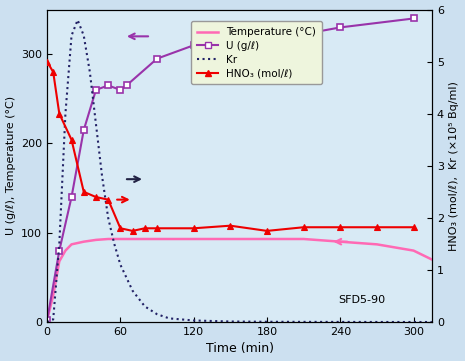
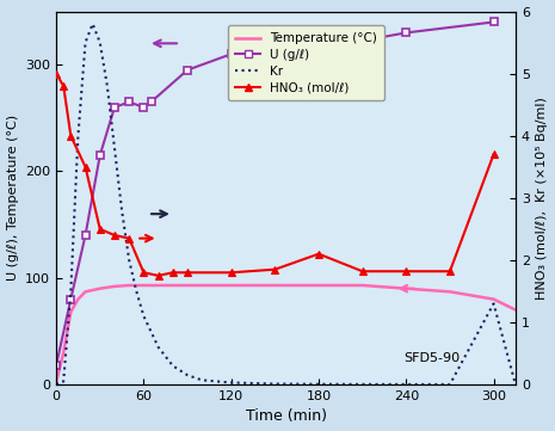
U (g/ℓ)/0: 2 -> 18
HNO₃ (mol/ℓ)/180: 1.75 -> 2.10
Kr/300: 0.00 -> 1.30
HNO₃ (mol/ℓ)/300: 1.82 -> 3.70
